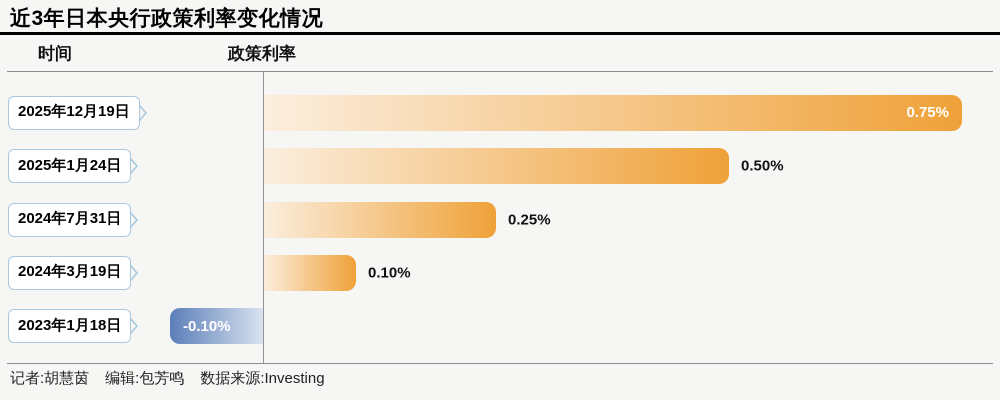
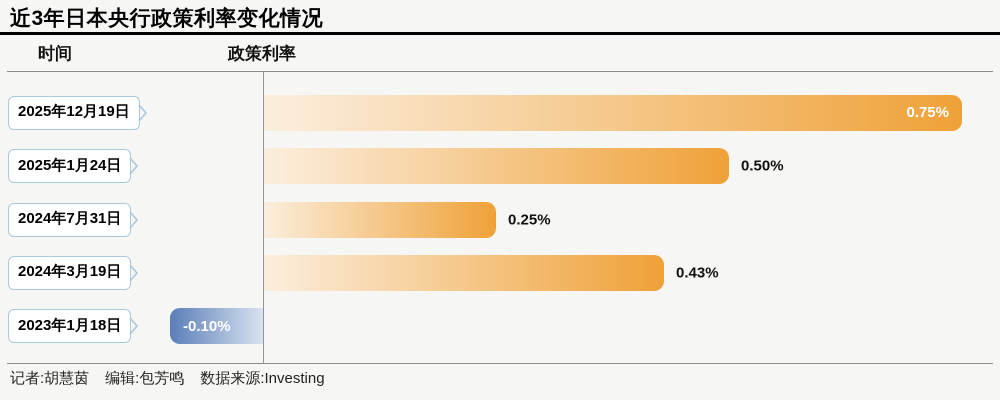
2024年3月19日: 0.10% -> 0.43%
